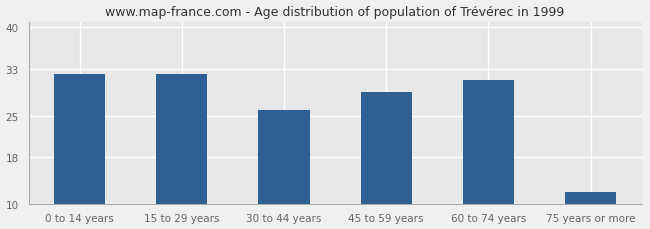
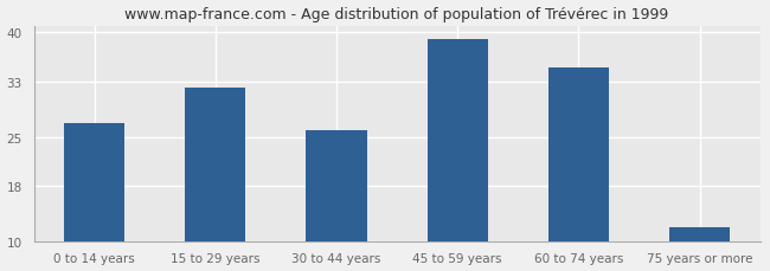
0 to 14 years: 32 -> 27
45 to 59 years: 29 -> 39
60 to 74 years: 31 -> 35
